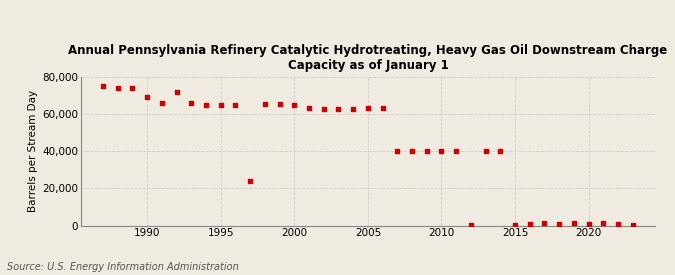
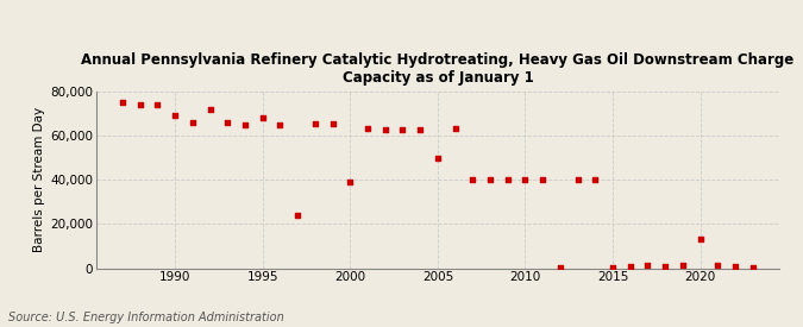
1995: 65,000 -> 68,000
2000: 65,000 -> 39,000
2005: 64,000 -> 50,000
2020: 1,000 -> 13,000
